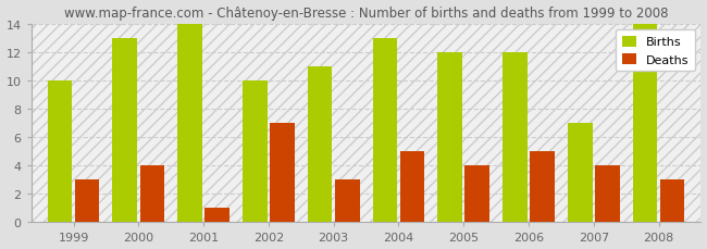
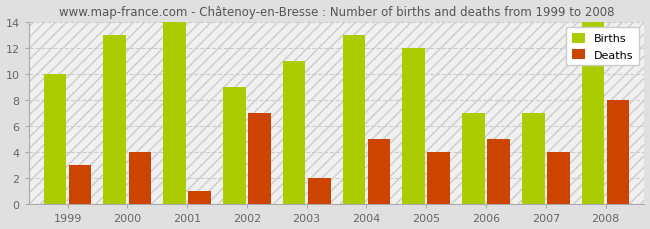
Births/2002: 10 -> 9
Deaths/2003: 3 -> 2
Births/2006: 12 -> 7
Deaths/2008: 3 -> 8
